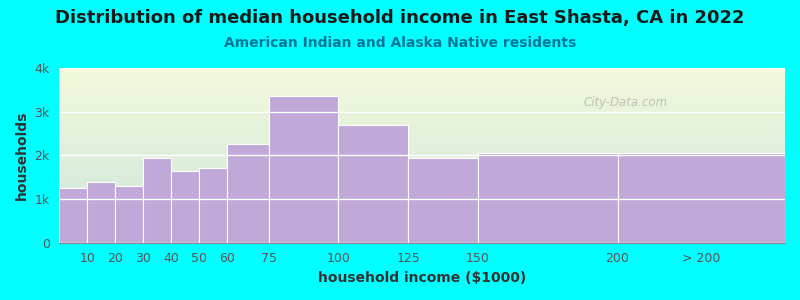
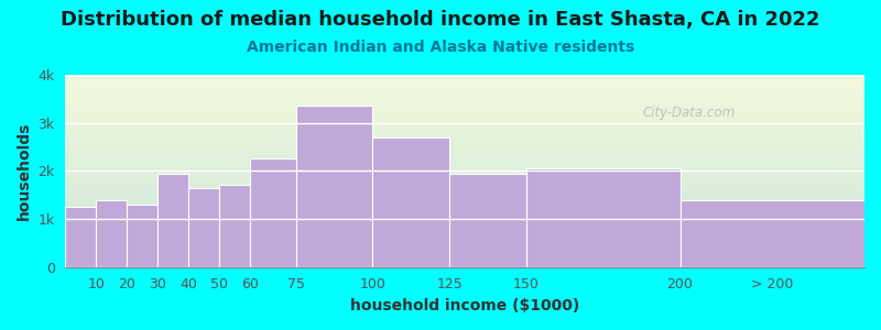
> 200: 2.05k -> 1.40k
